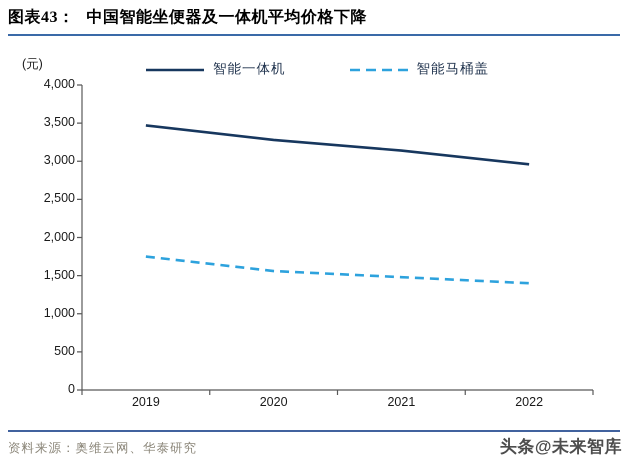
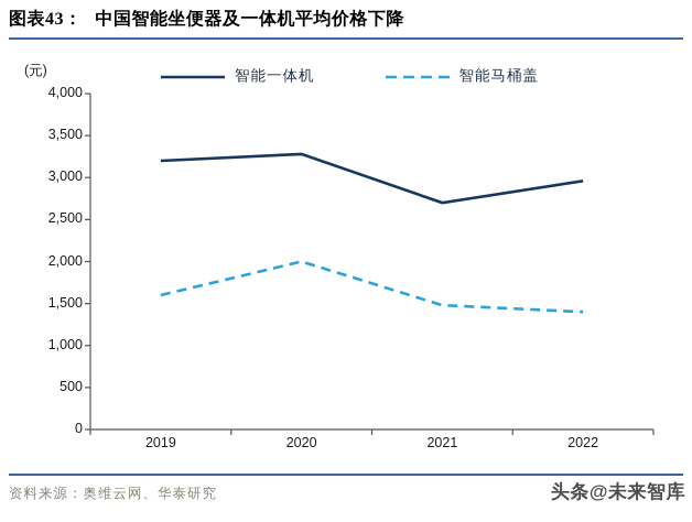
智能一体机/2019: 3500 -> 3200
智能马桶盖/2019: 1800 -> 1600
智能马桶盖/2020: 1600 -> 2000
智能一体机/2021: 3100 -> 2700
